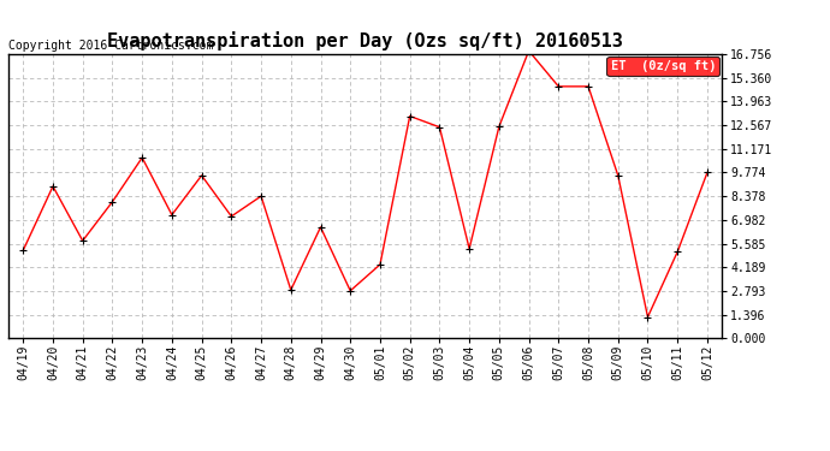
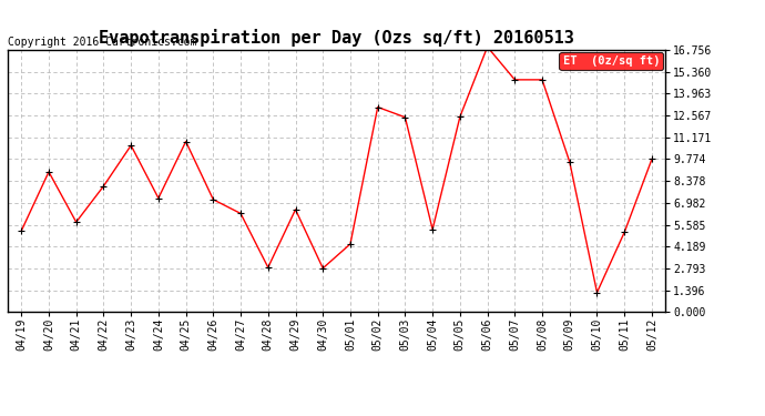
04/25: 9.6 -> 10.9
04/27: 8.4 -> 6.3
